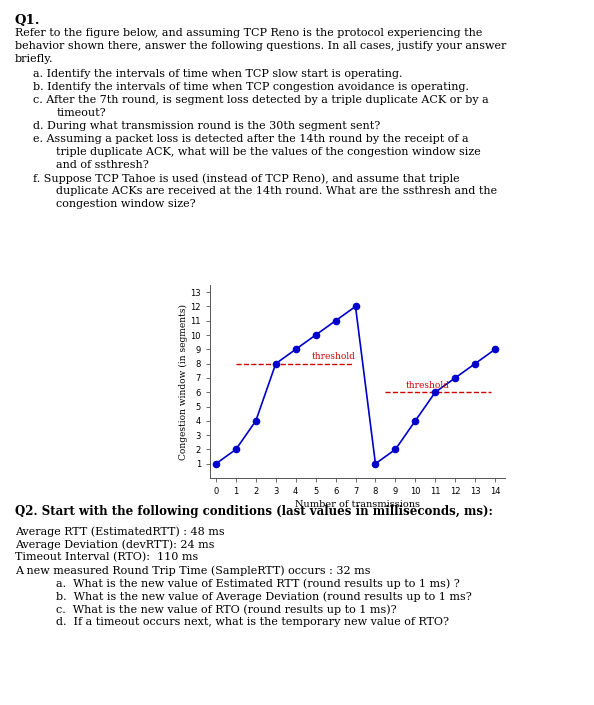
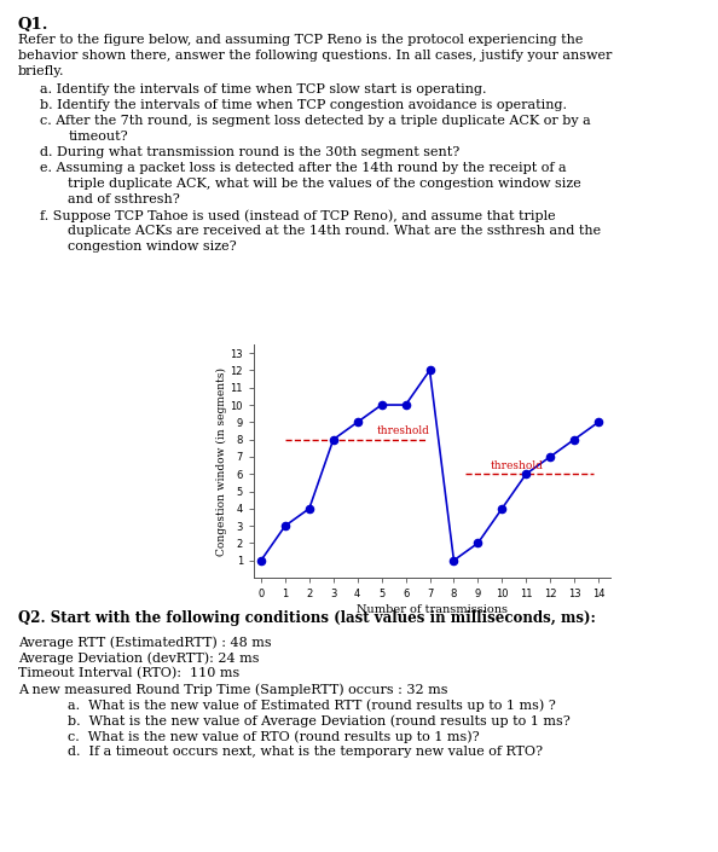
1: 2 -> 3
6: 11 -> 10
